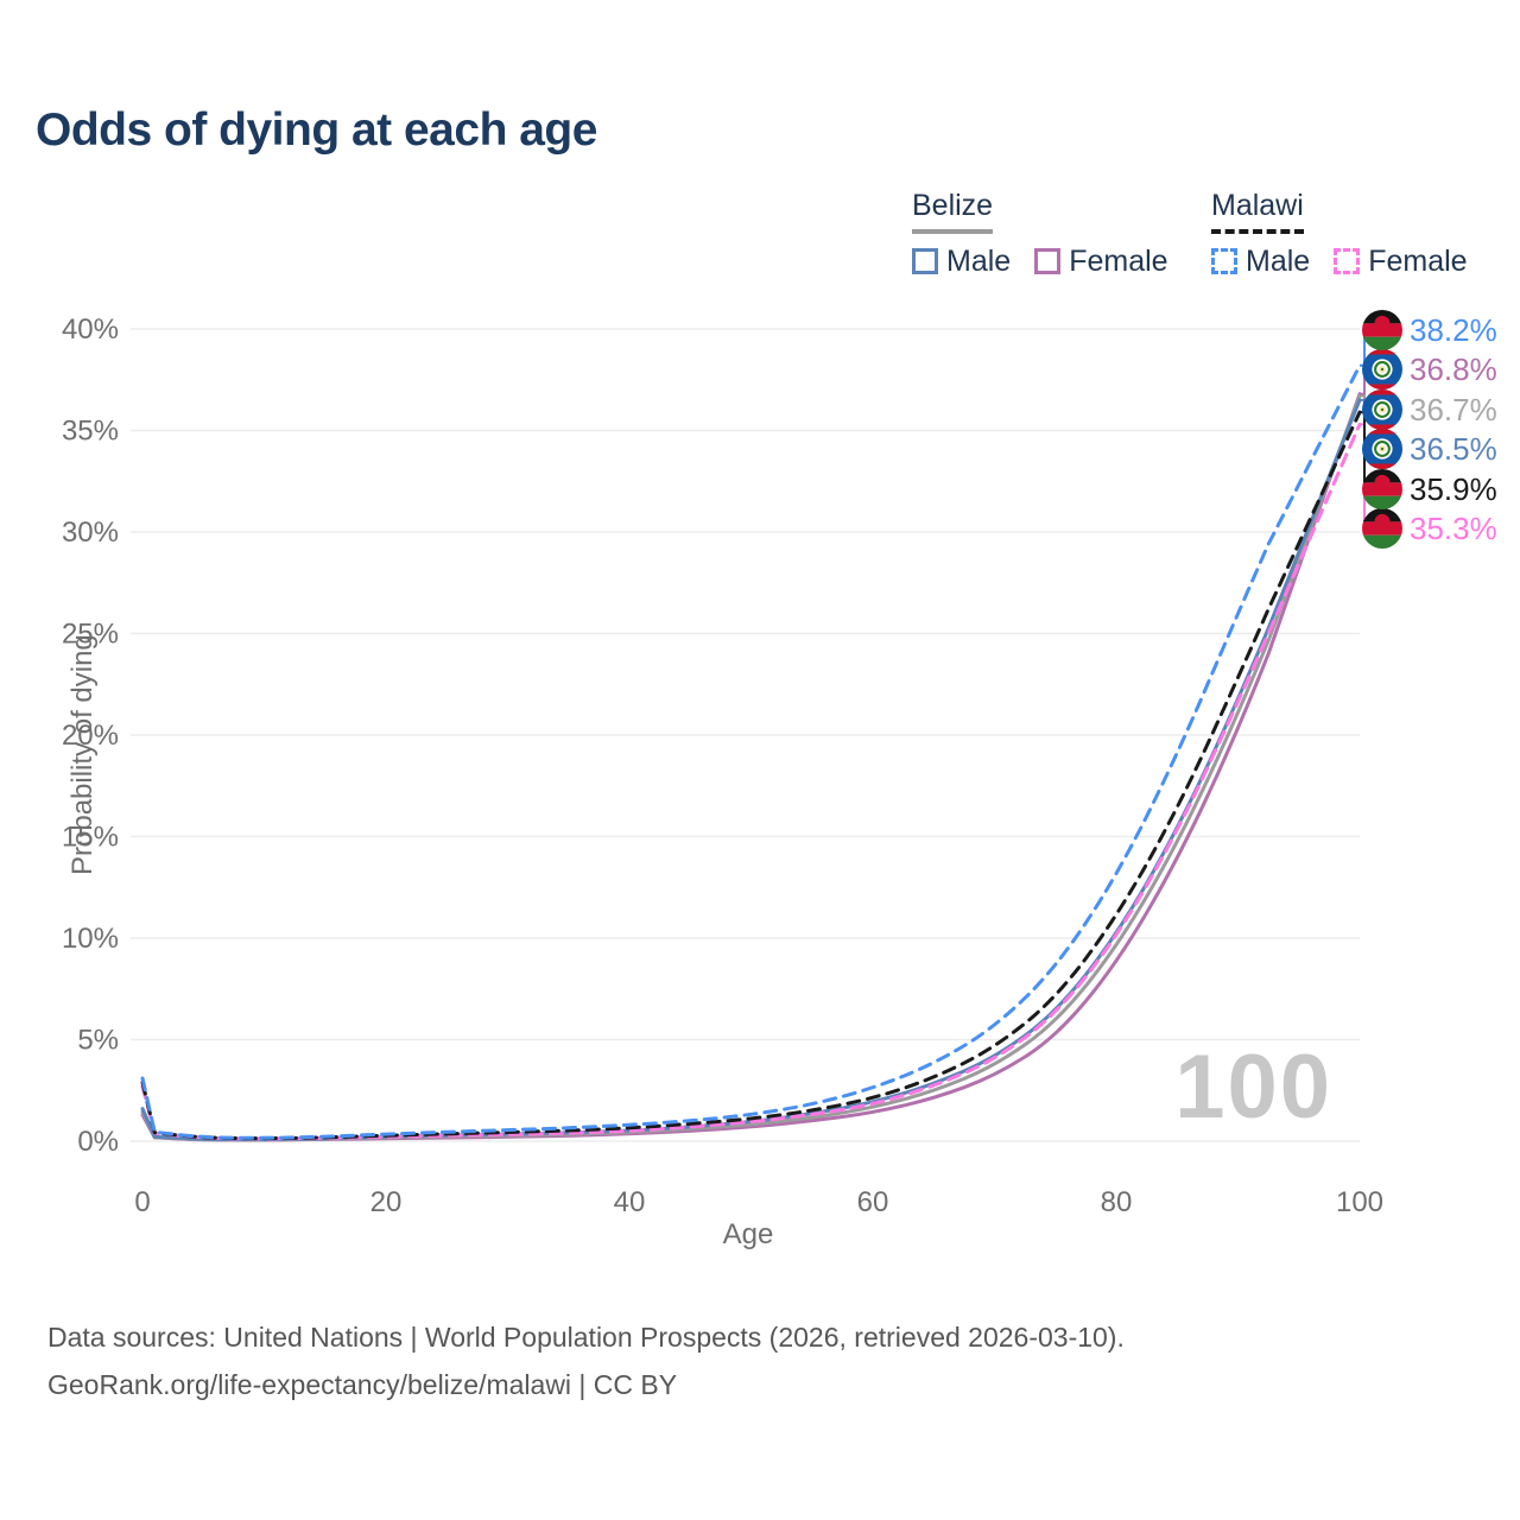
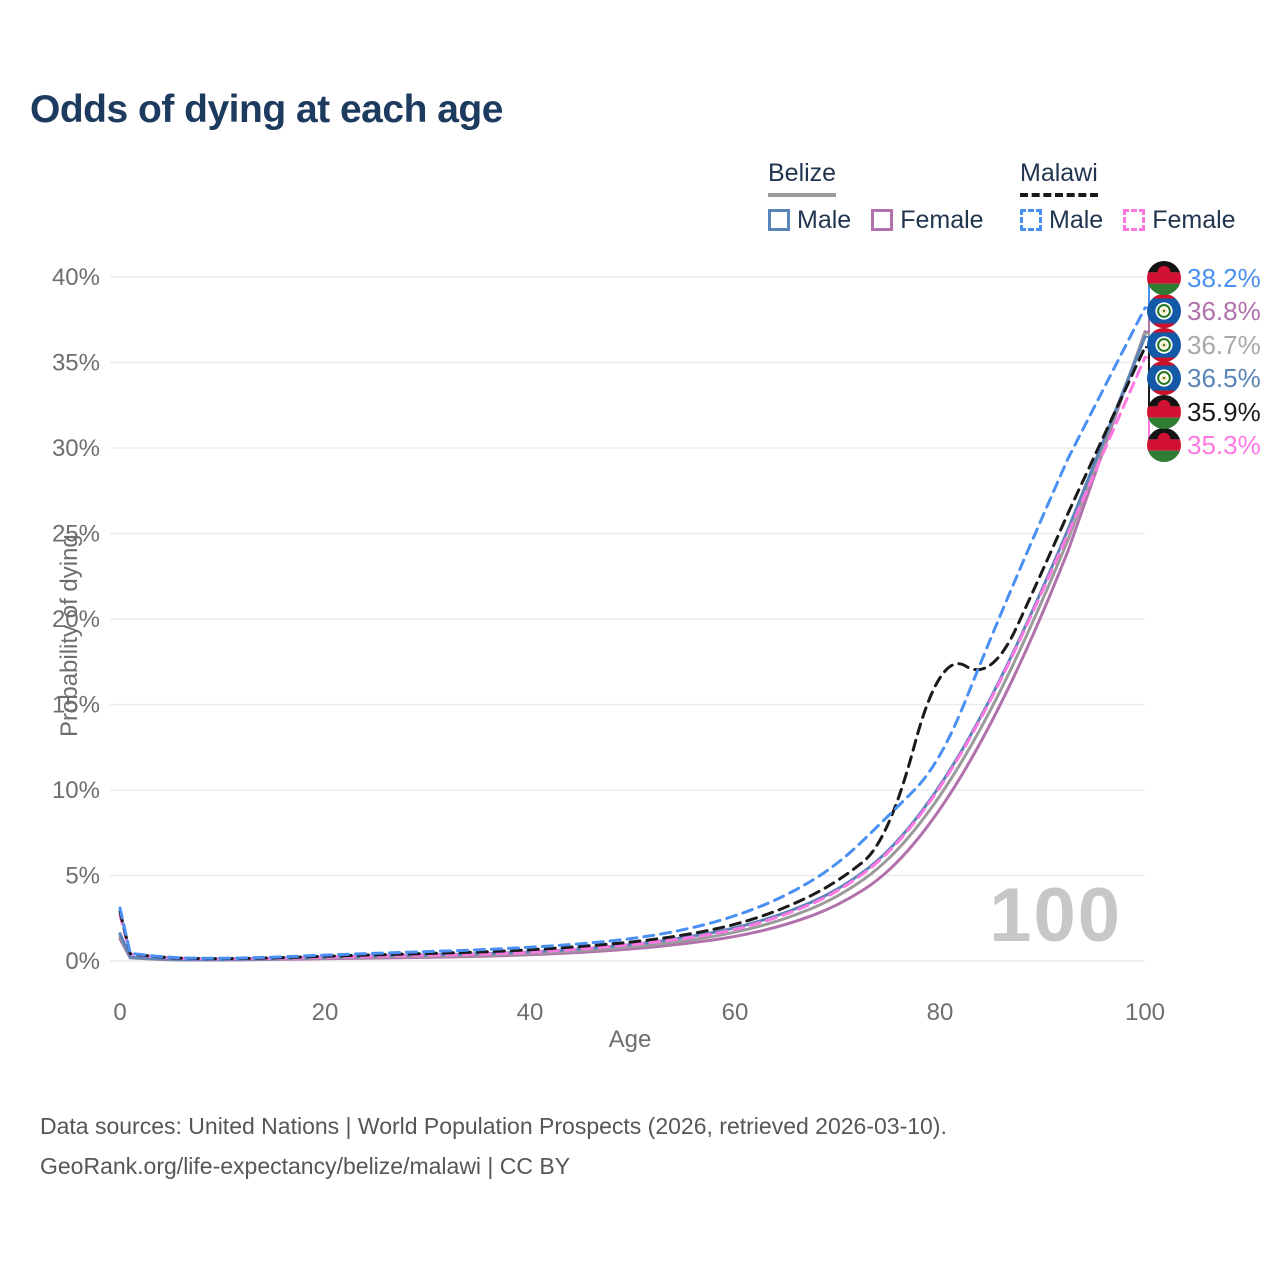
Malawi/80: 11.0% -> 18.2%
Malawi Male/80: 13.0% -> 11.5%
